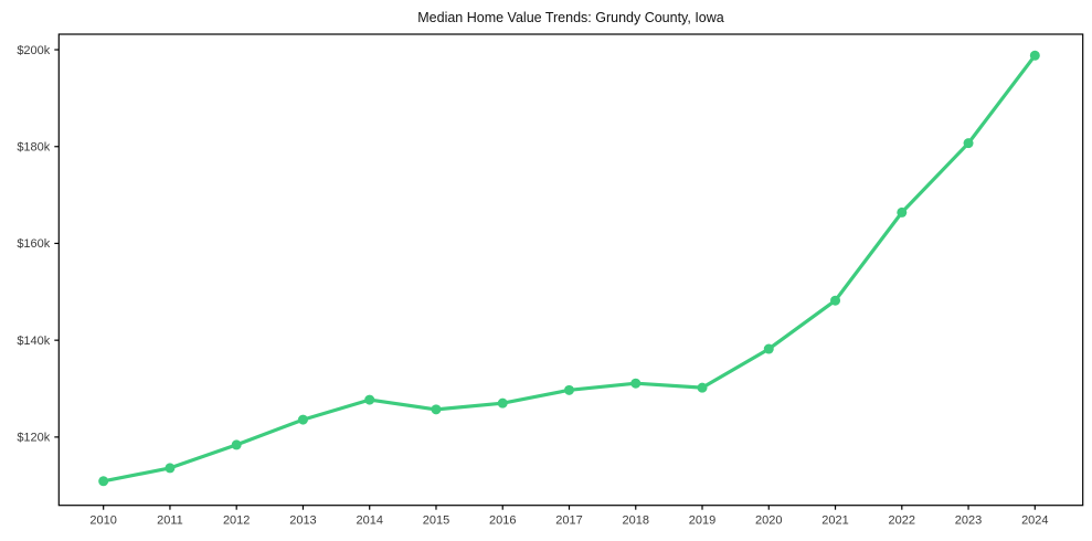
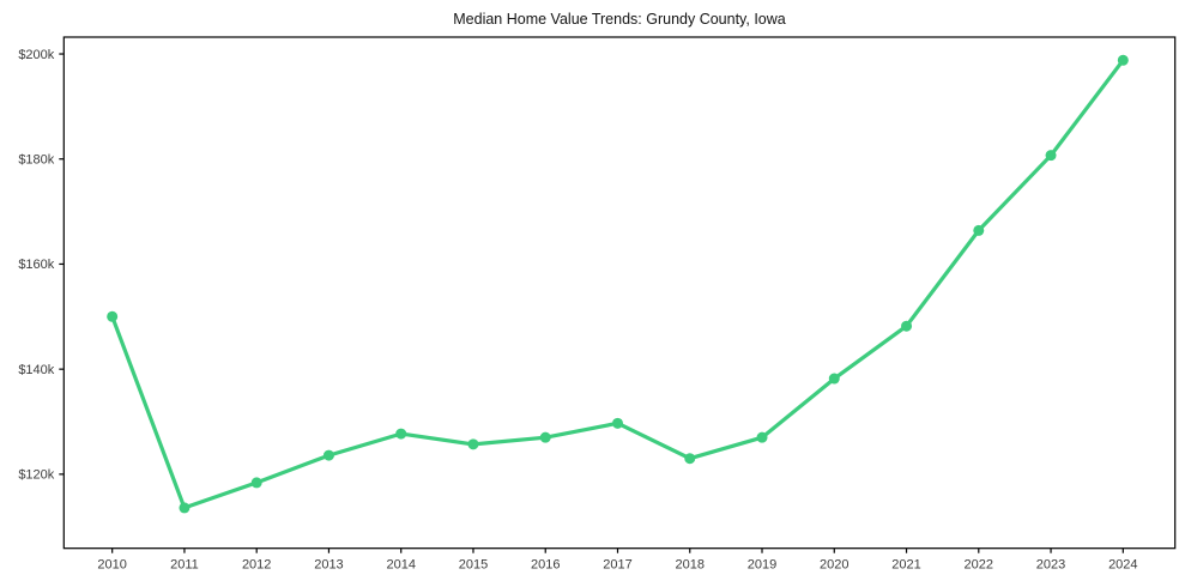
2010: $111k -> $150k
2018: $131k -> $123k
2019: $130k -> $127k
